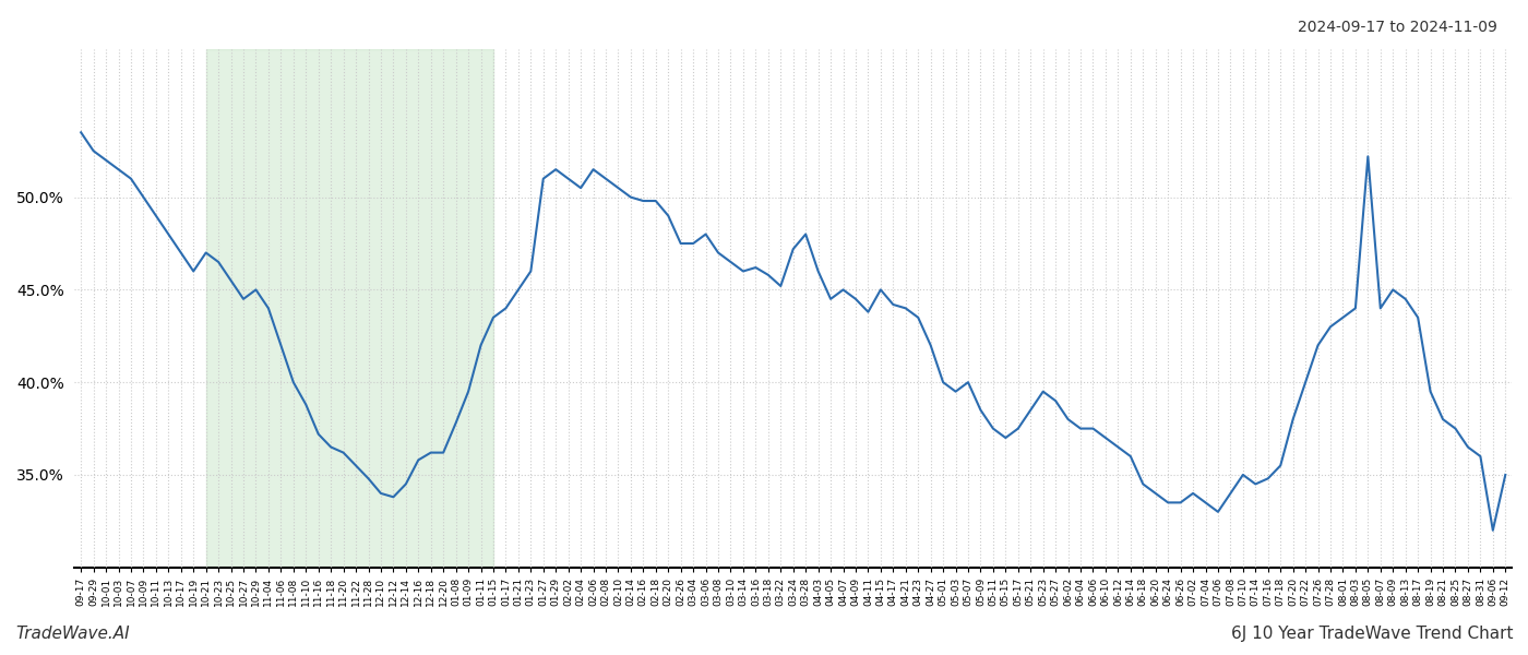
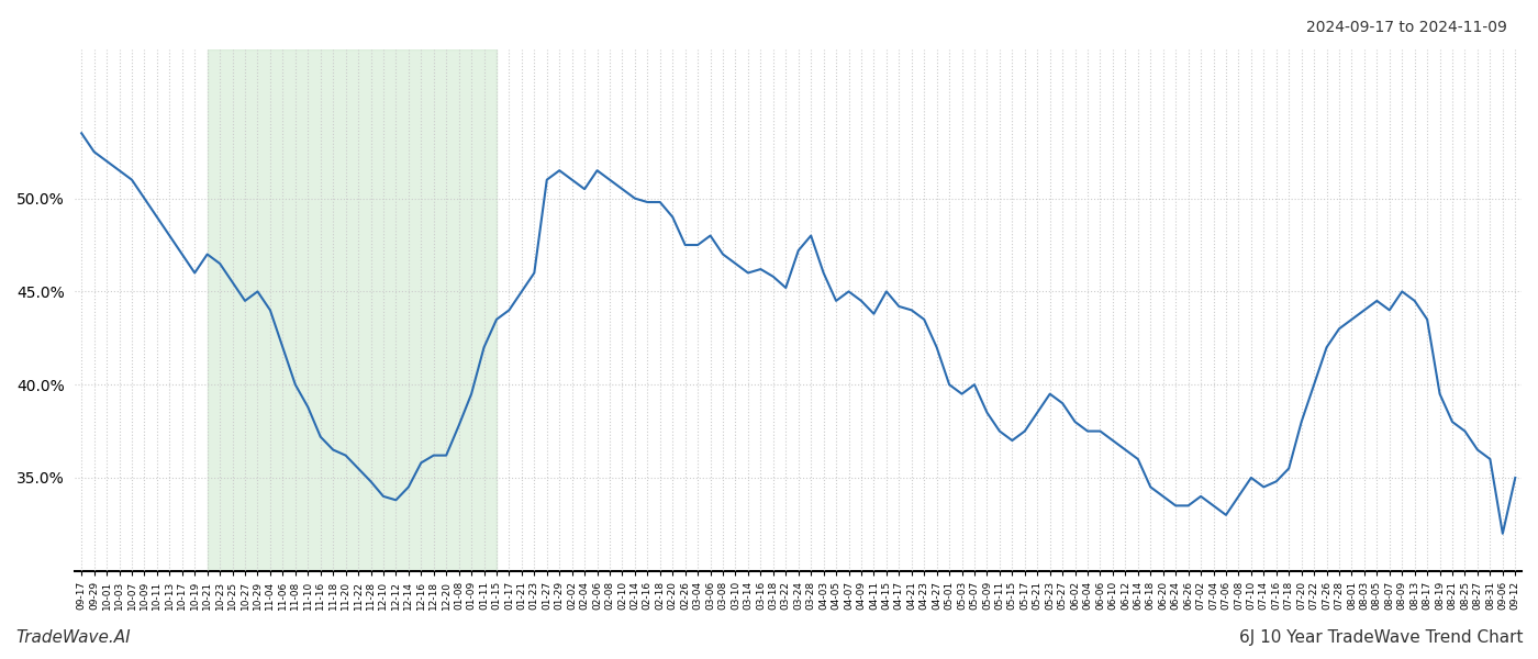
08-05: 52.2% -> 44.5%
